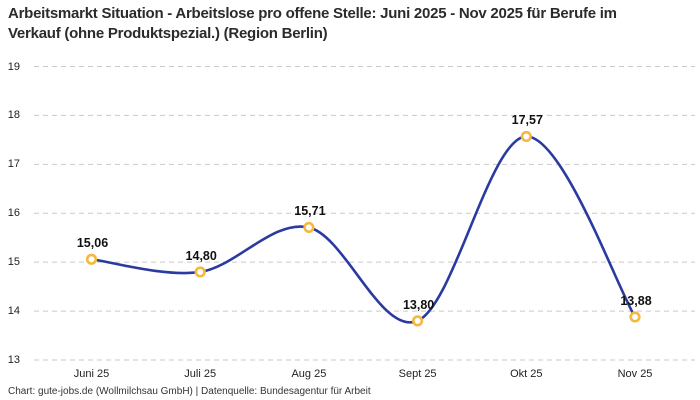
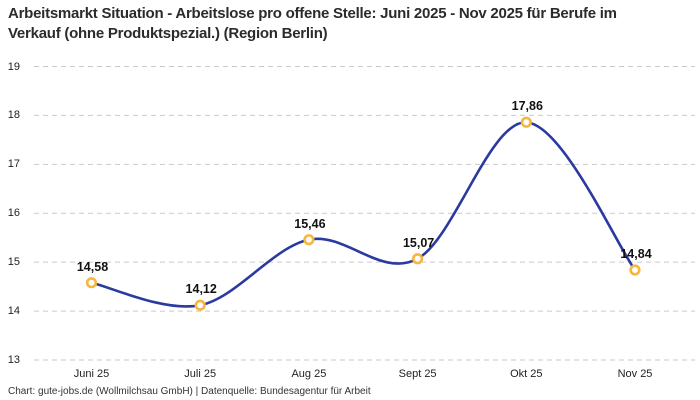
Juni 25: 15,06 -> 14,58
Juli 25: 14,80 -> 14,12
Aug 25: 15,71 -> 15,46
Sept 25: 13,80 -> 15,07
Okt 25: 17,57 -> 17,86
Nov 25: 13,88 -> 14,84
